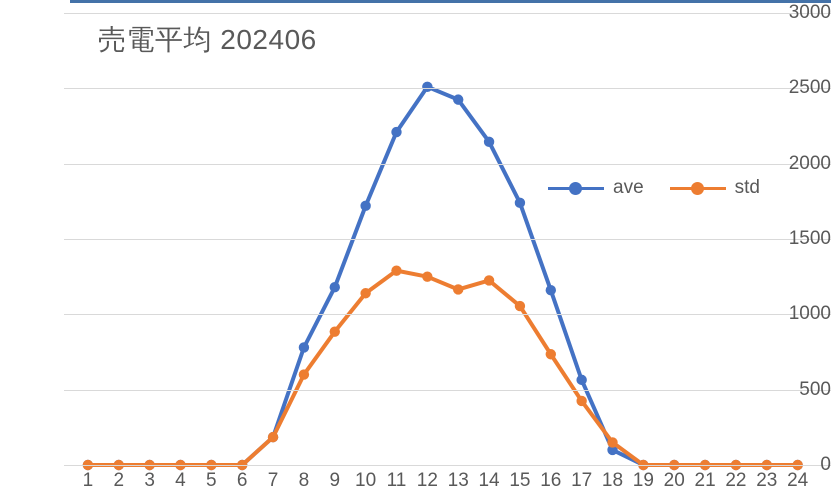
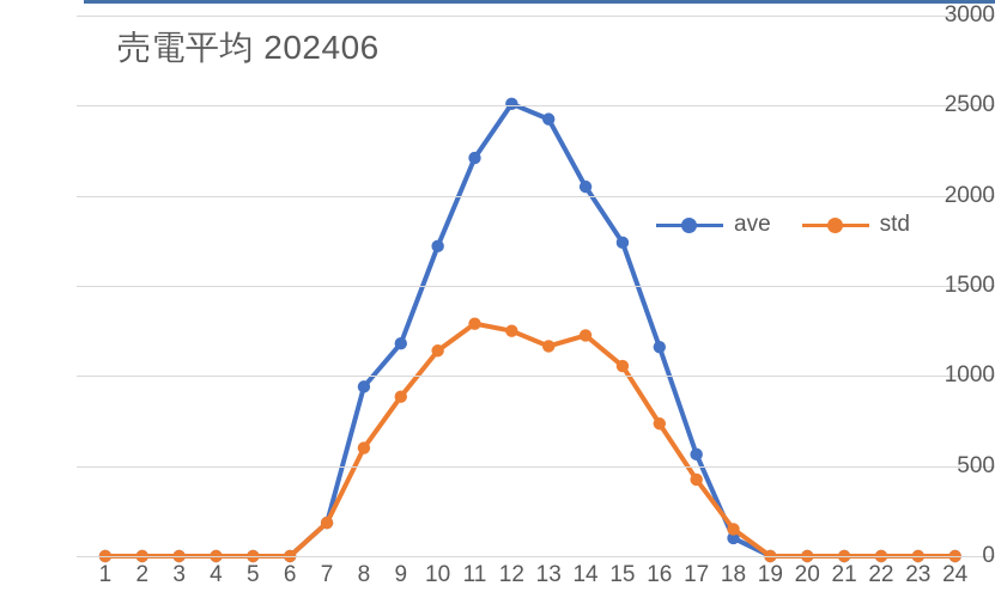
ave/8: 780 -> 940
ave/14: 2140 -> 2050
